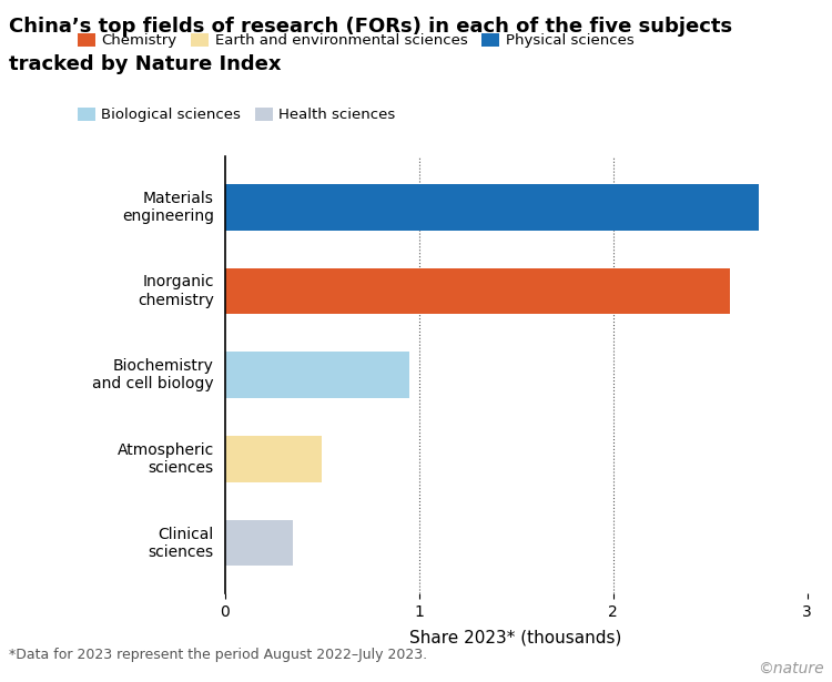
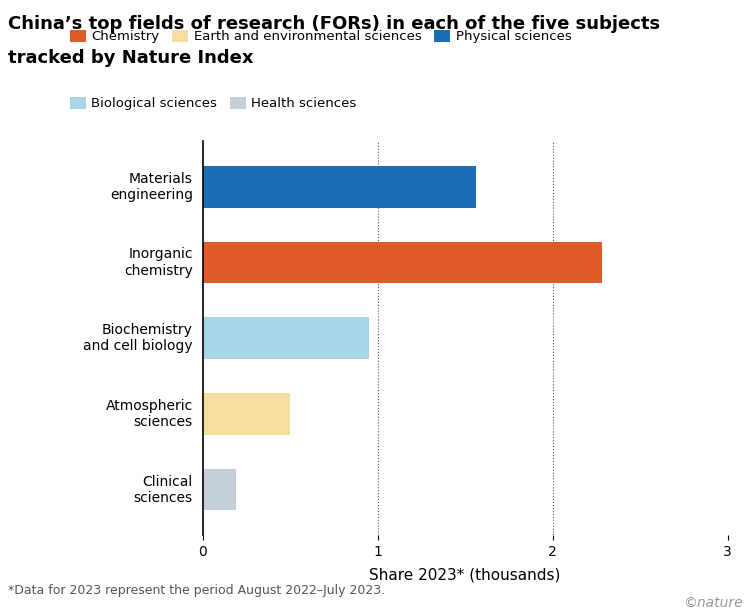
Materials engineering: 2.75 -> 1.56
Inorganic chemistry: 2.60 -> 2.28
Clinical sciences: 0.35 -> 0.19
